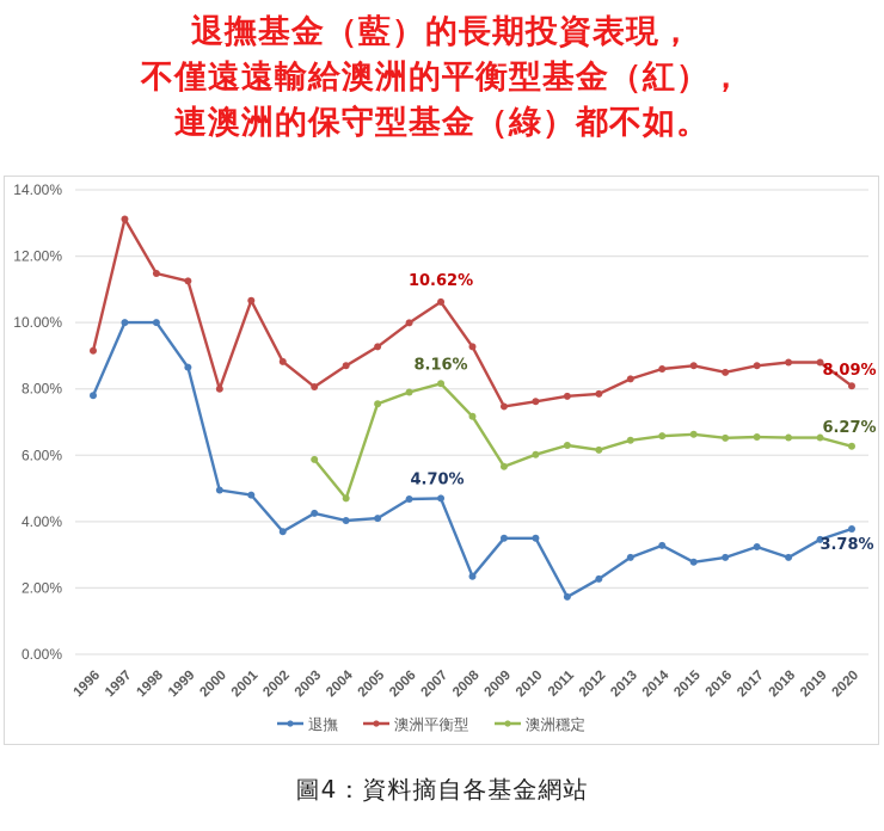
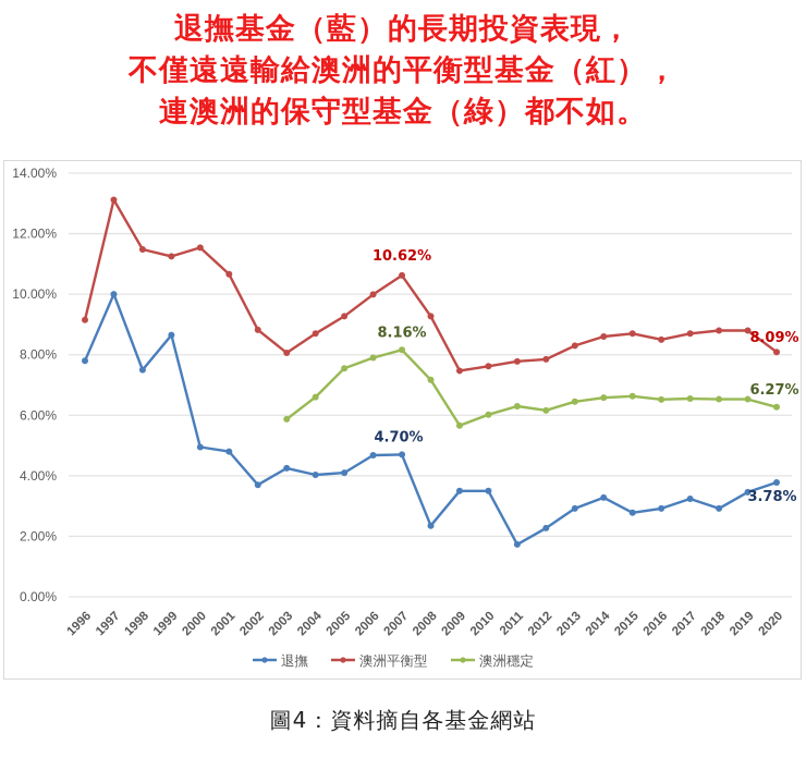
退撫/1998: 10.0% -> 7.5%
澳洲平衡型/2000: 8.0% -> 11.5%
澳洲穩定/2004: 4.7% -> 6.6%
